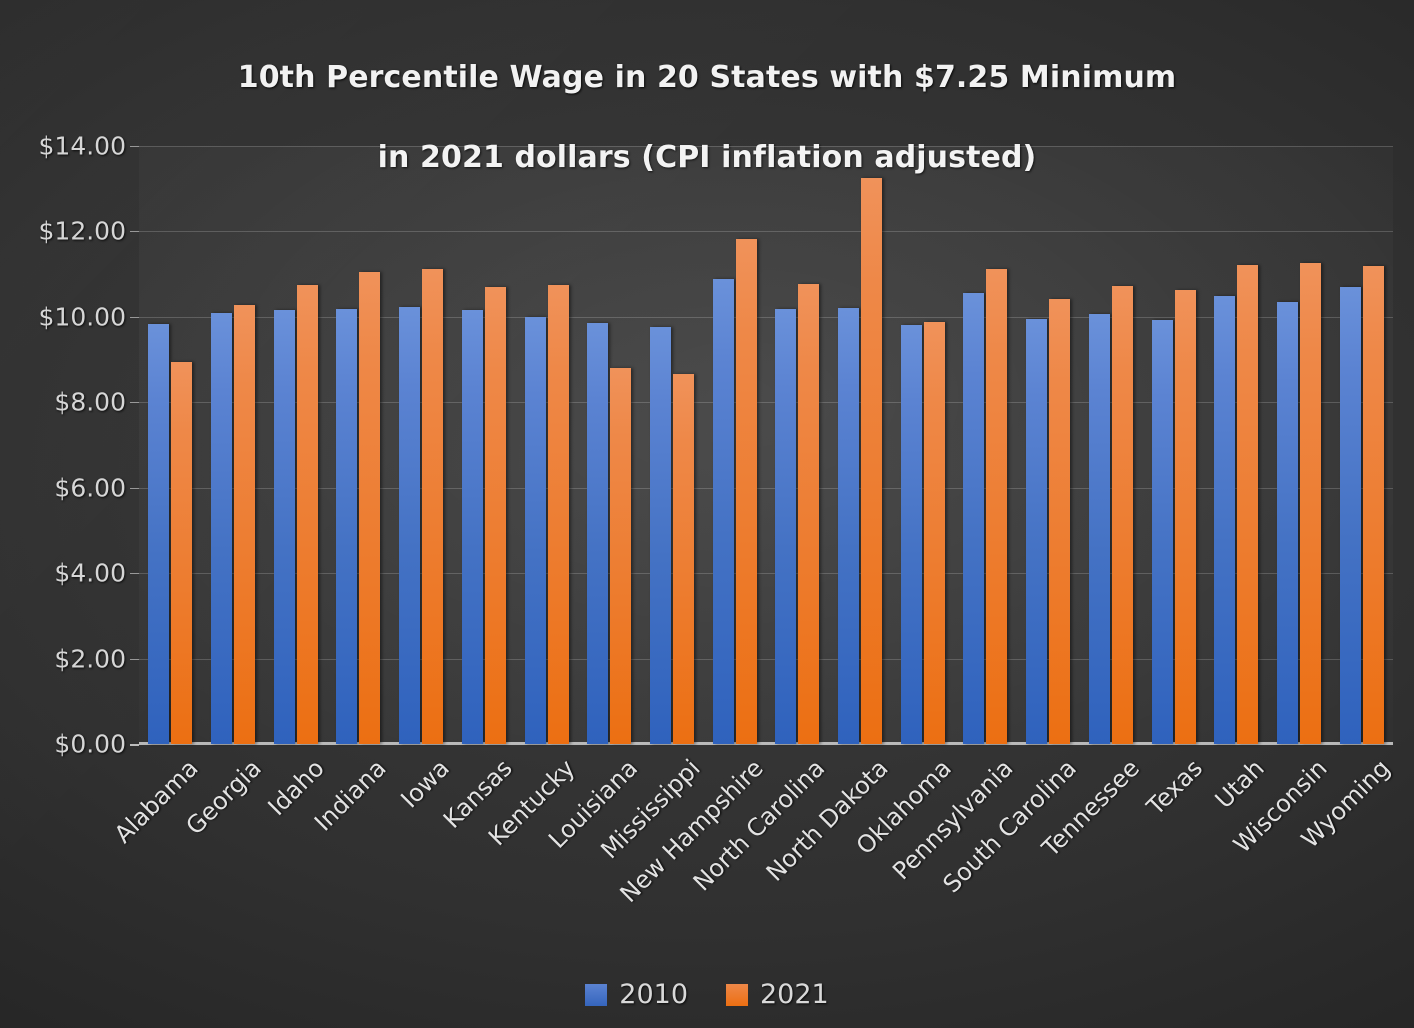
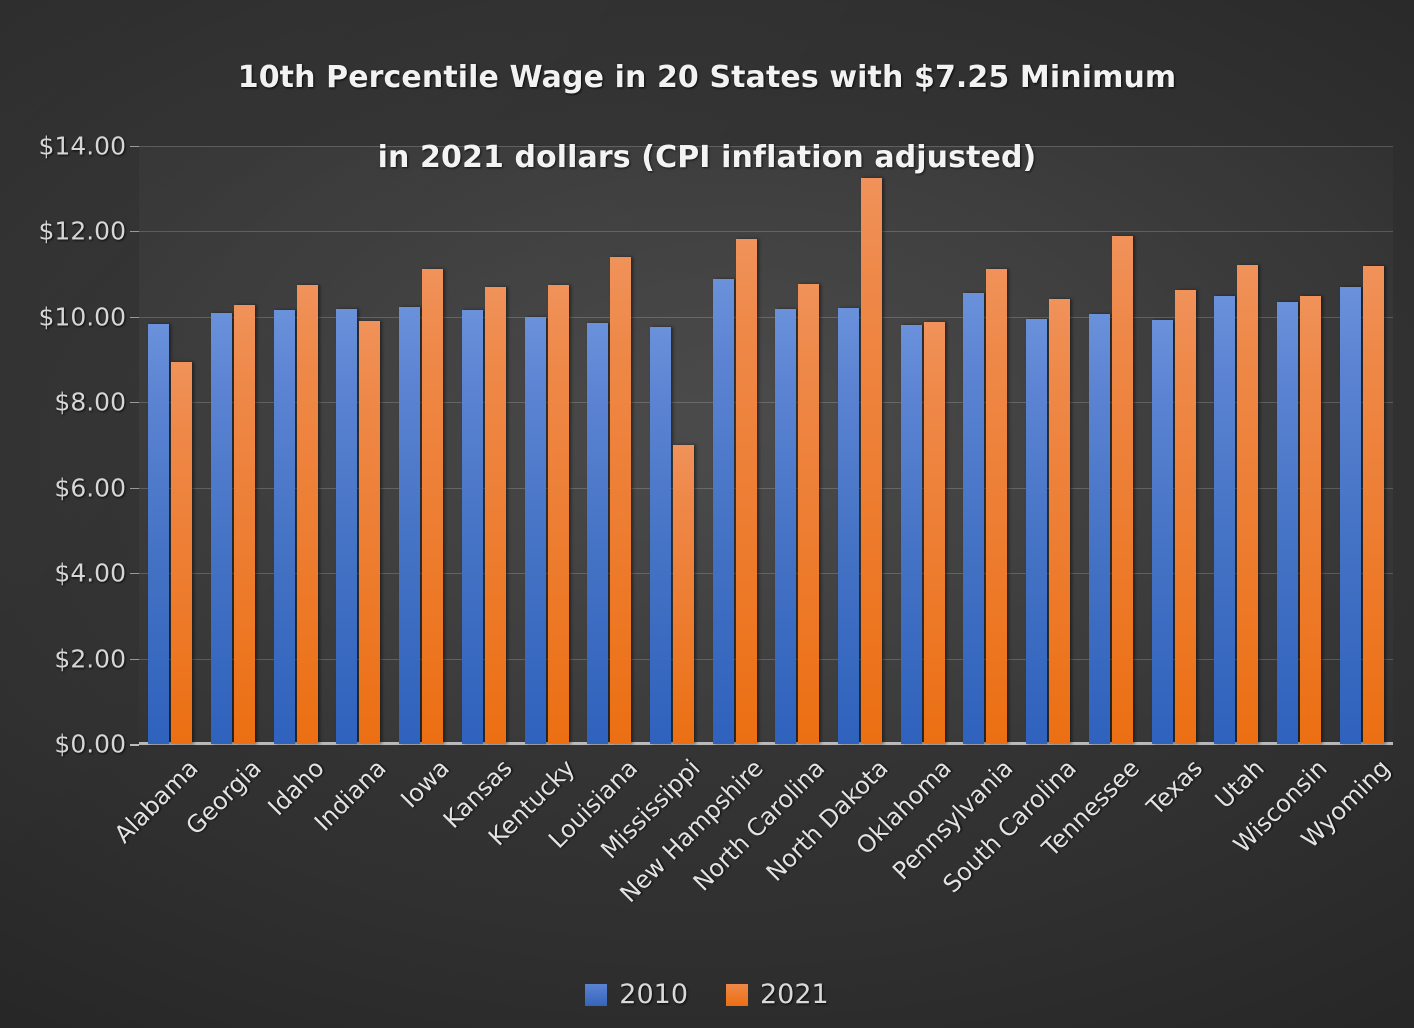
2021/Indiana: $11.1 -> $9.9
2021/Louisiana: $8.8 -> $11.4
2021/Mississippi: $8.7 -> $7.0
2021/Tennessee: $10.7 -> $11.9
2021/Wisconsin: $11.2 -> $10.5
